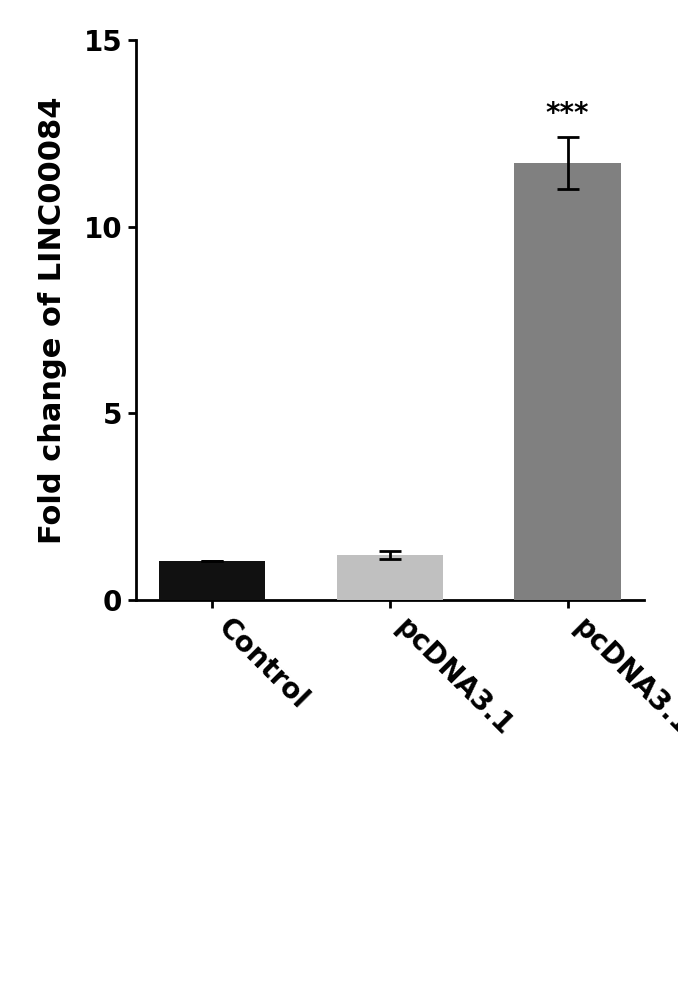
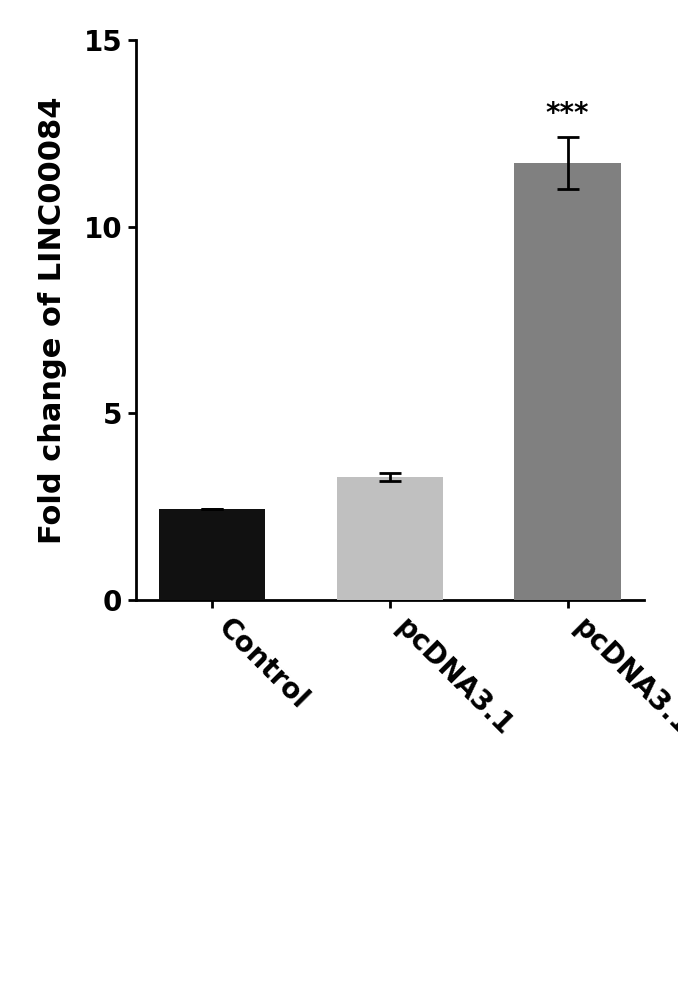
Control: 1.05 -> 2.45
pcDNA3.1: 1.20 -> 3.30
